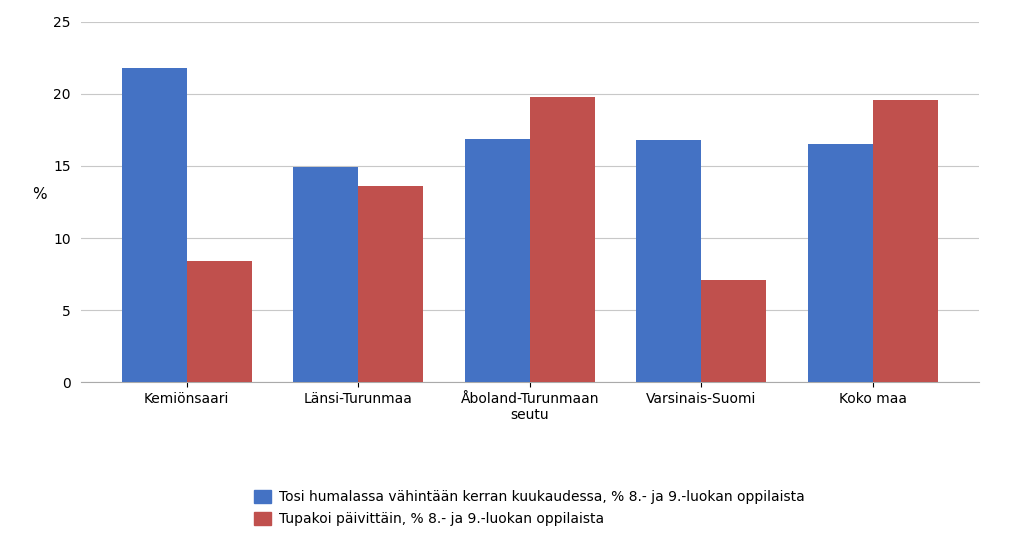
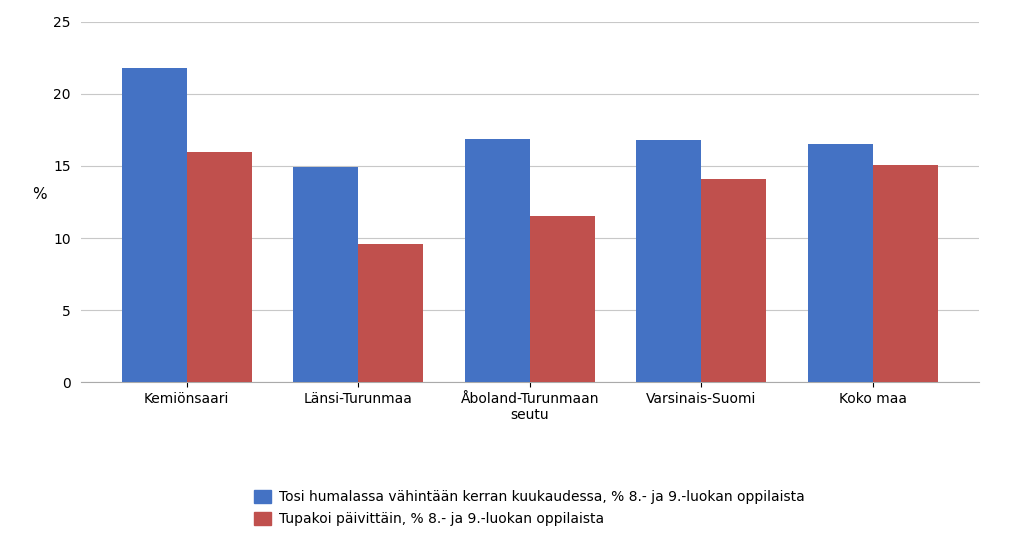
Tupakoi päivittäin, % 8.- ja 9.-luokan oppilaista/Kemiönsaari: 8.4 -> 16.0
Tupakoi päivittäin, % 8.- ja 9.-luokan oppilaista/Länsi-Turunmaa: 13.6 -> 9.6
Tupakoi päivittäin, % 8.- ja 9.-luokan oppilaista/Åboland-Turunmaan seutu: 19.8 -> 11.5
Tupakoi päivittäin, % 8.- ja 9.-luokan oppilaista/Varsinais-Suomi: 7.1 -> 14.1
Tupakoi päivittäin, % 8.- ja 9.-luokan oppilaista/Koko maa: 19.6 -> 15.1
